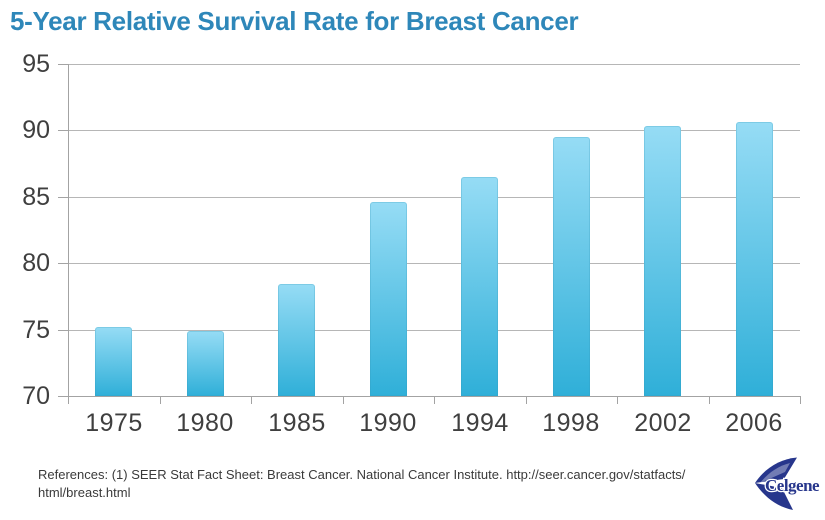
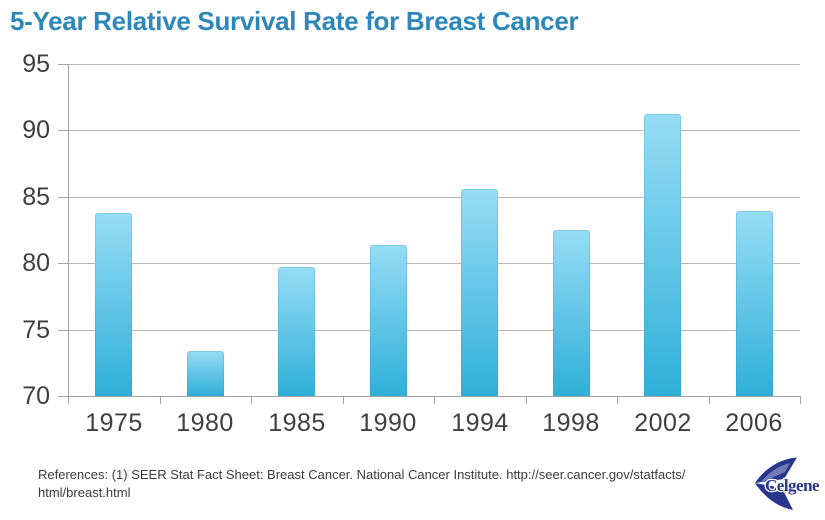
1975: 75.2 -> 83.8
1980: 74.9 -> 73.4
1985: 78.4 -> 79.7
1990: 84.6 -> 81.4
1994: 86.5 -> 85.6
1998: 89.5 -> 82.5
2002: 90.3 -> 91.2
2006: 90.6 -> 83.9
